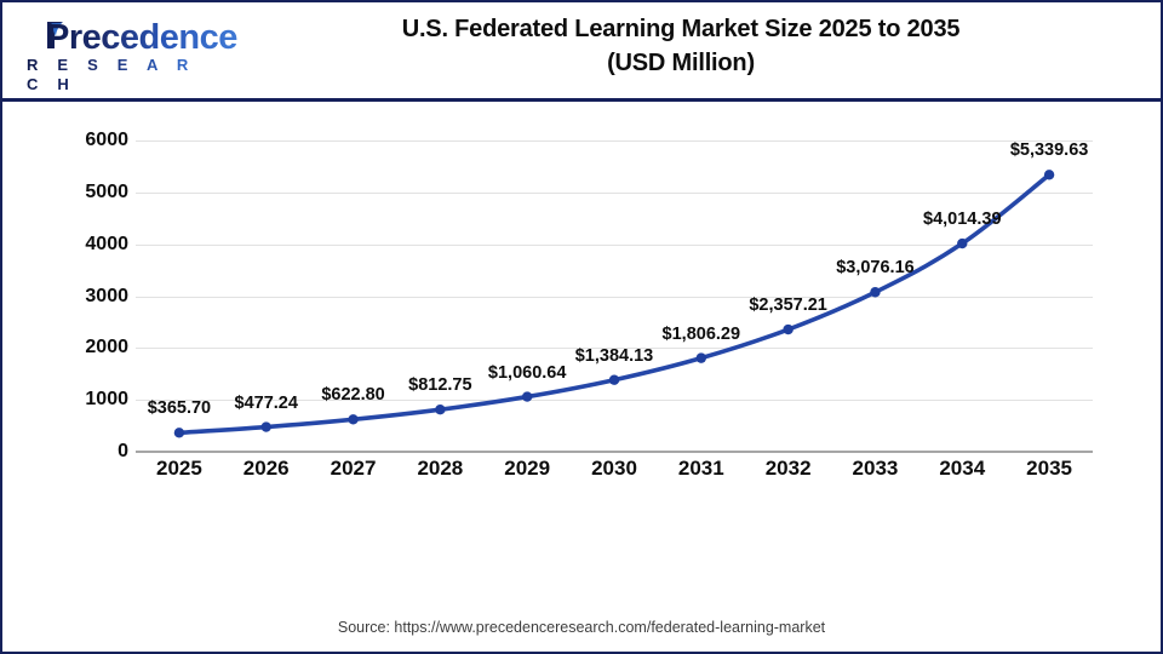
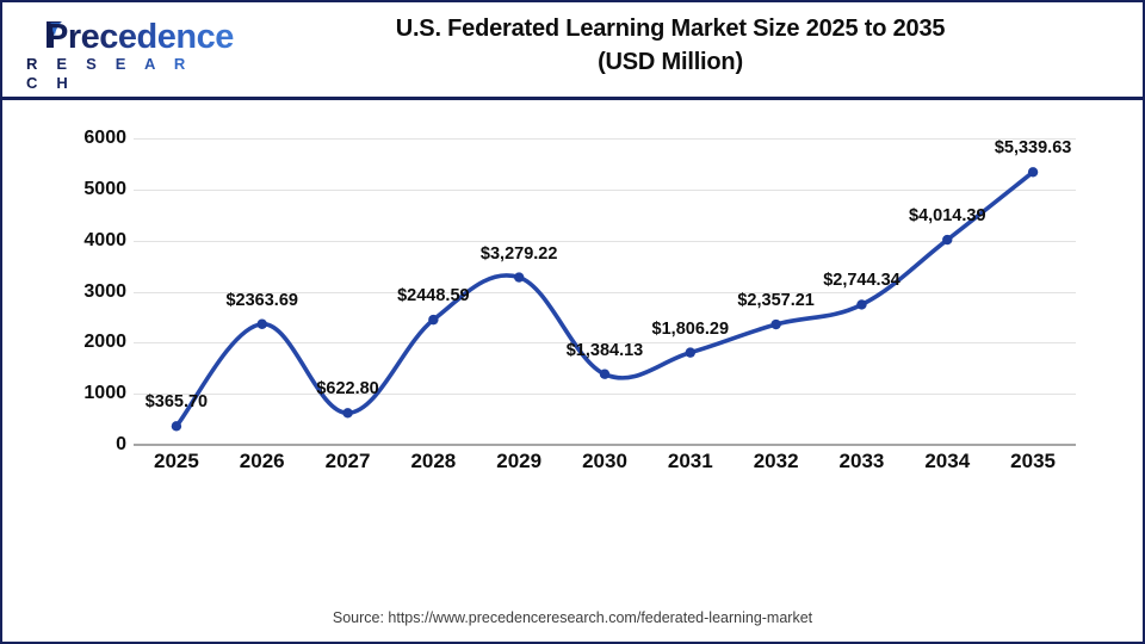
2026: $477.24 -> $2363.69
2028: $812.75 -> $2448.59
2029: $1,060.64 -> $3,279.22
2033: $3,076.16 -> $2,744.34
